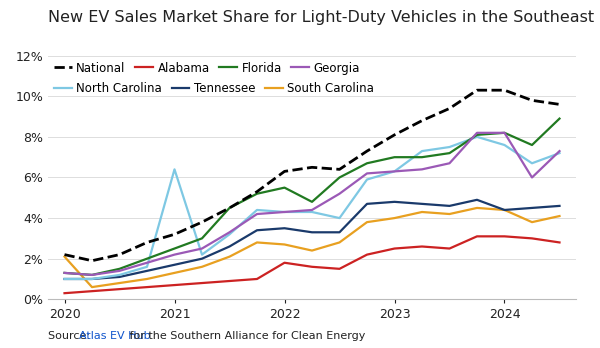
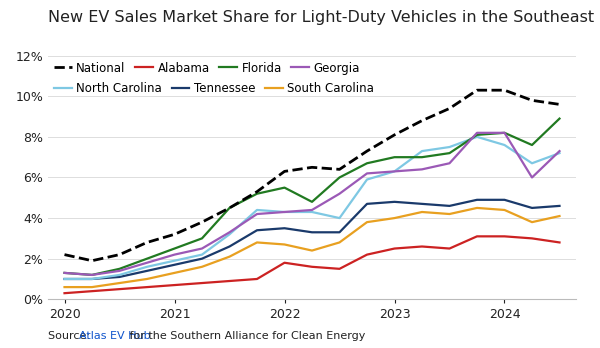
South Carolina/2020: 2.1% -> 0.6%
North Carolina/2021: 6.4% -> 1.9%
Tennessee/2024: 4.4% -> 4.9%
